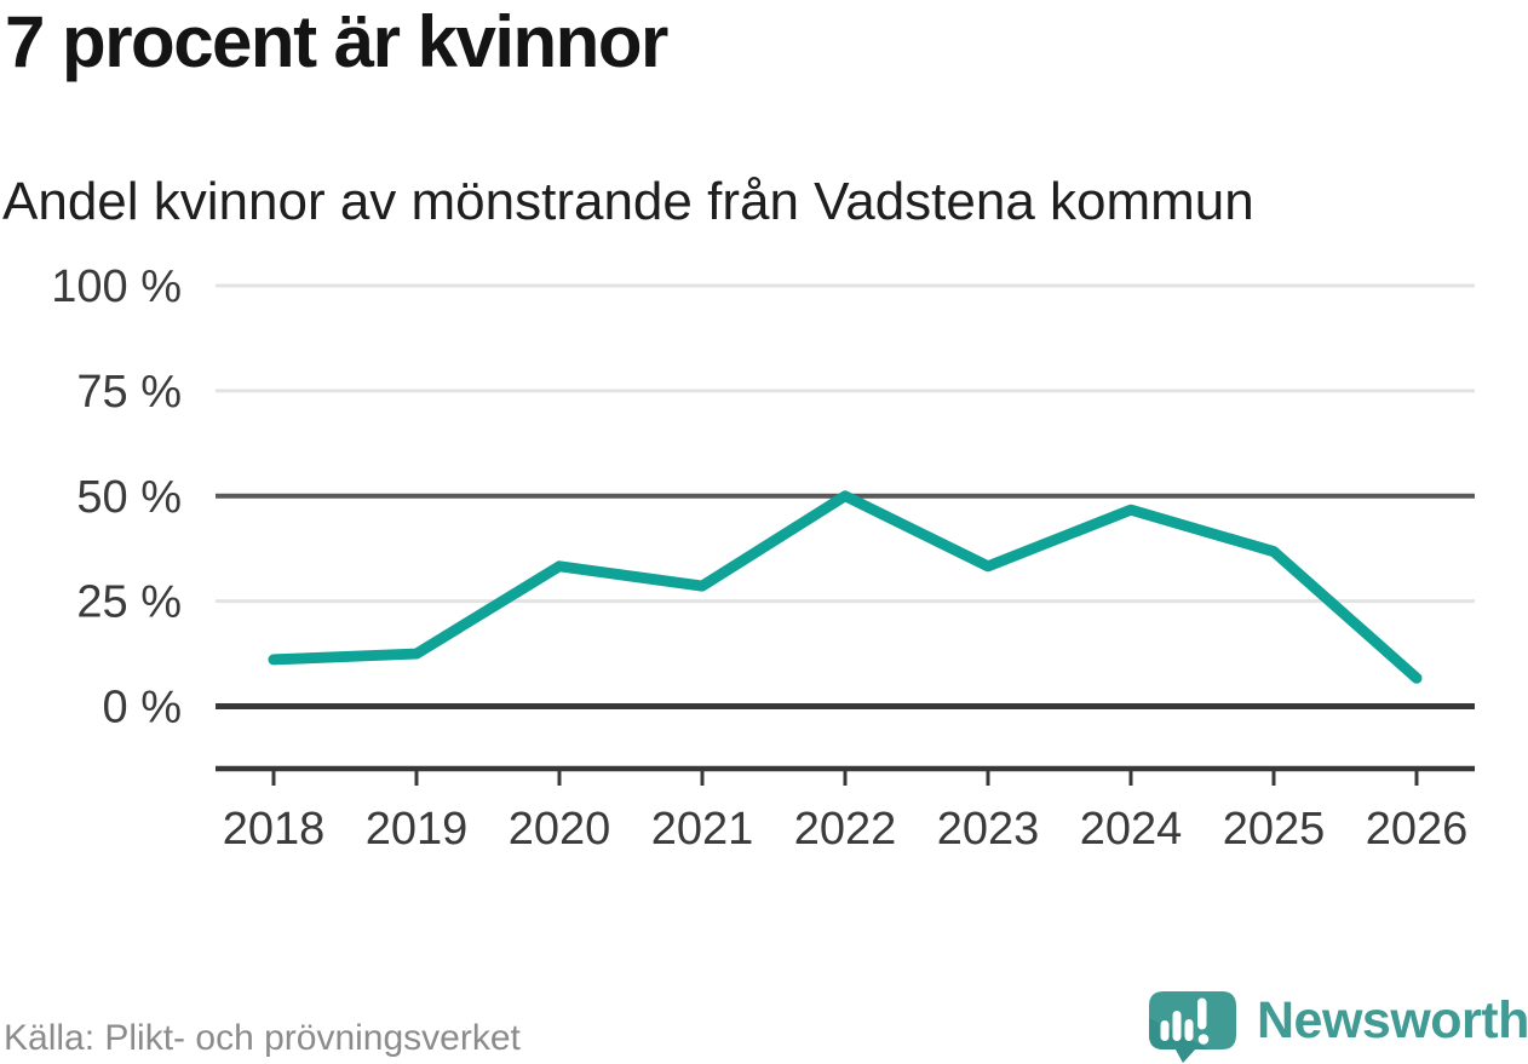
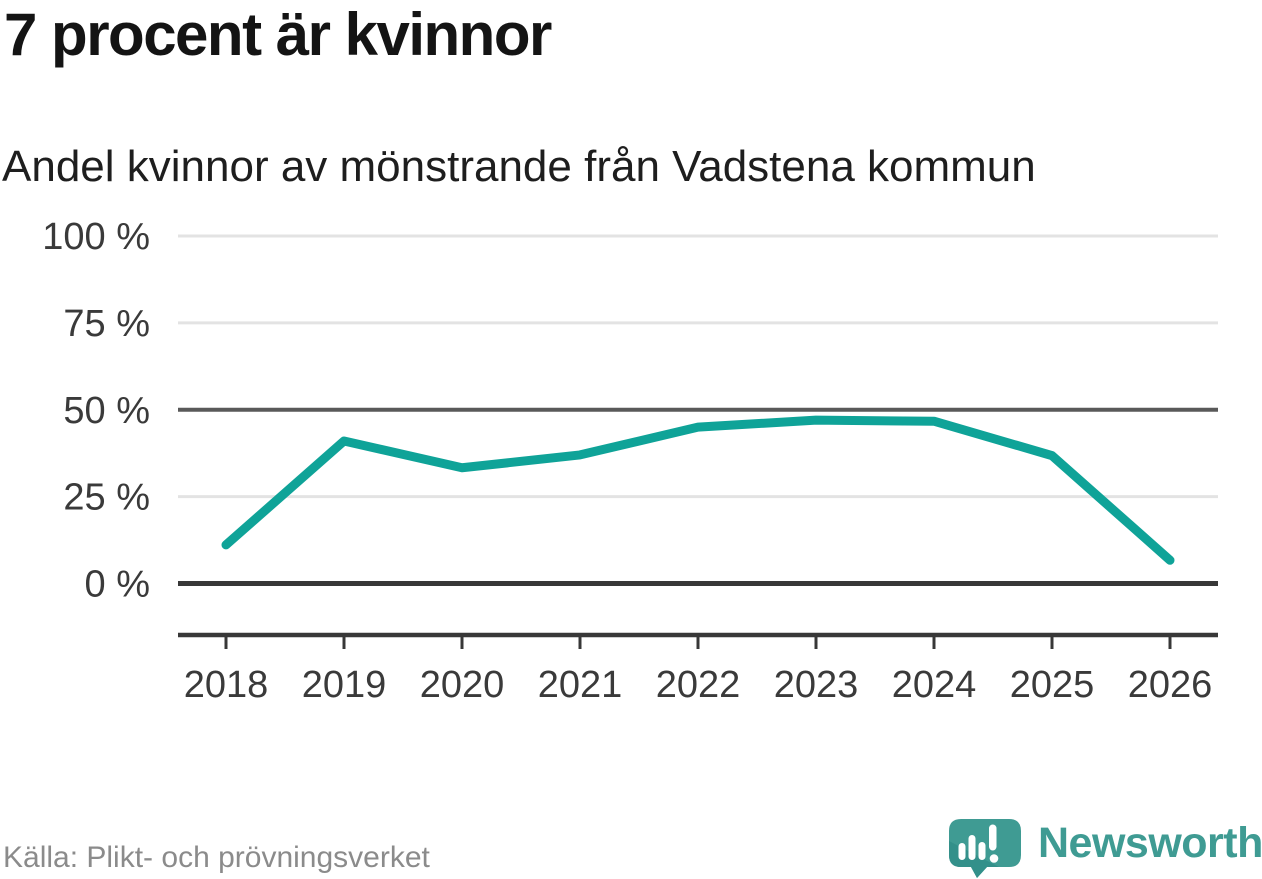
2019: 12% -> 41%
2021: 29% -> 37%
2022: 50% -> 45%
2023: 33% -> 47%
